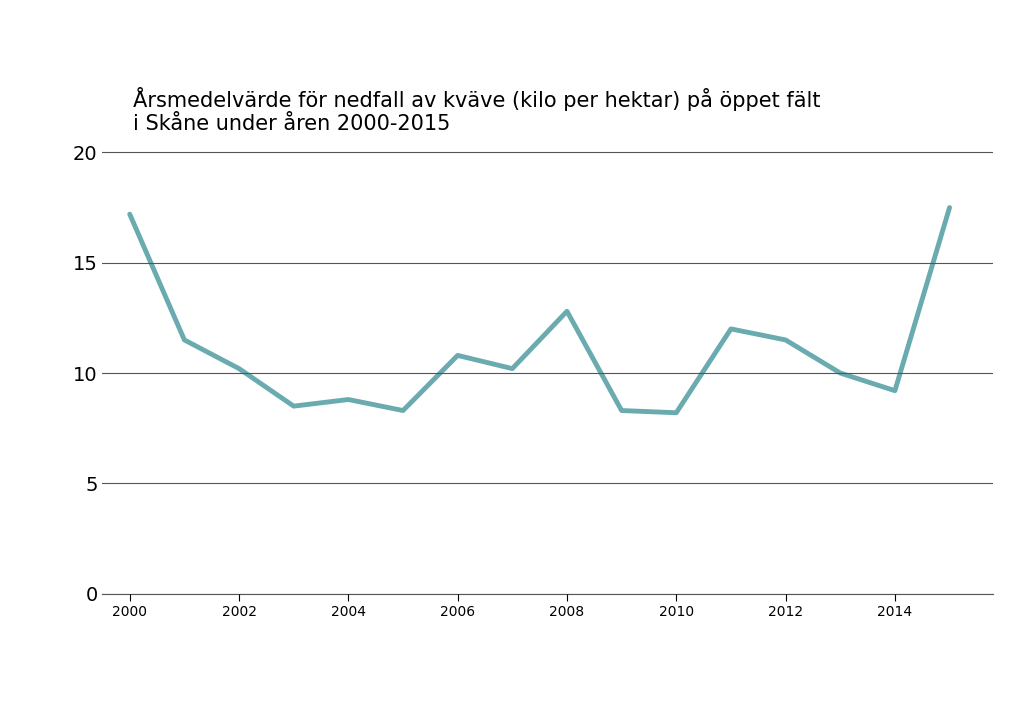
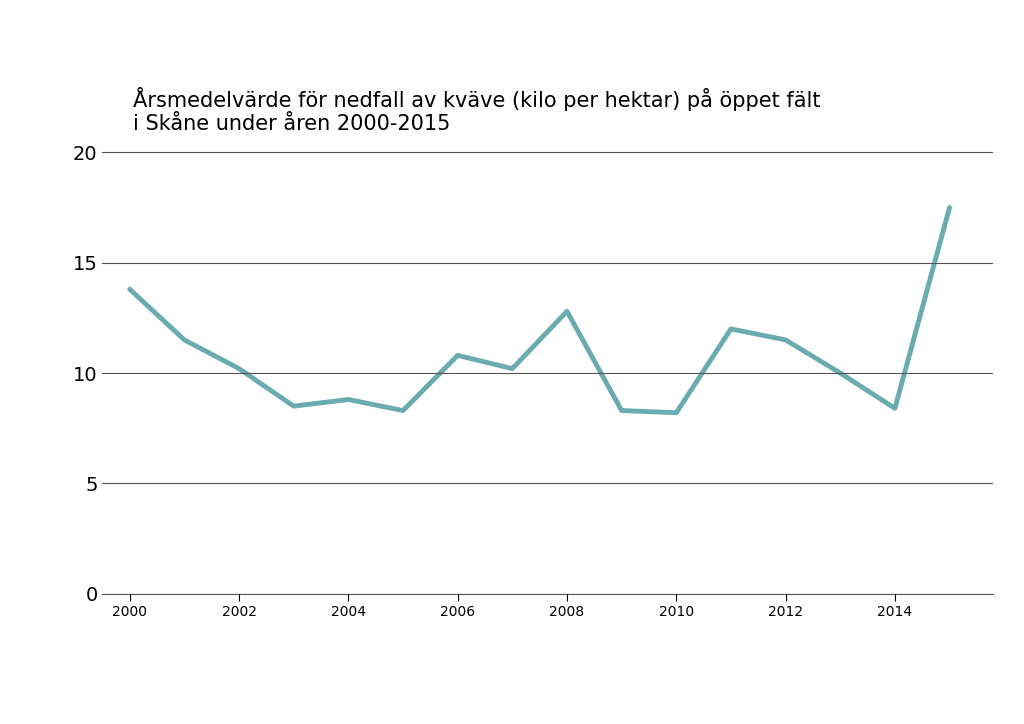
2000: 17.2 -> 13.8
2014: 9.2 -> 8.4
